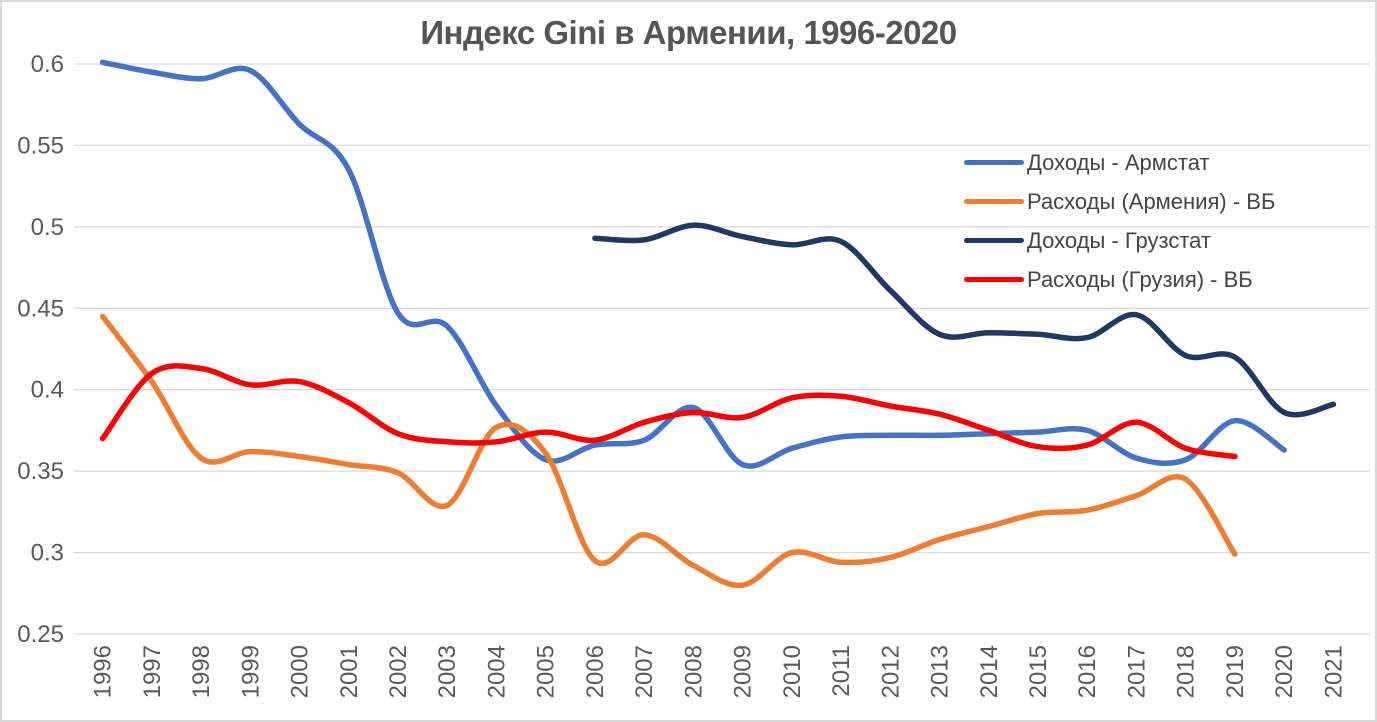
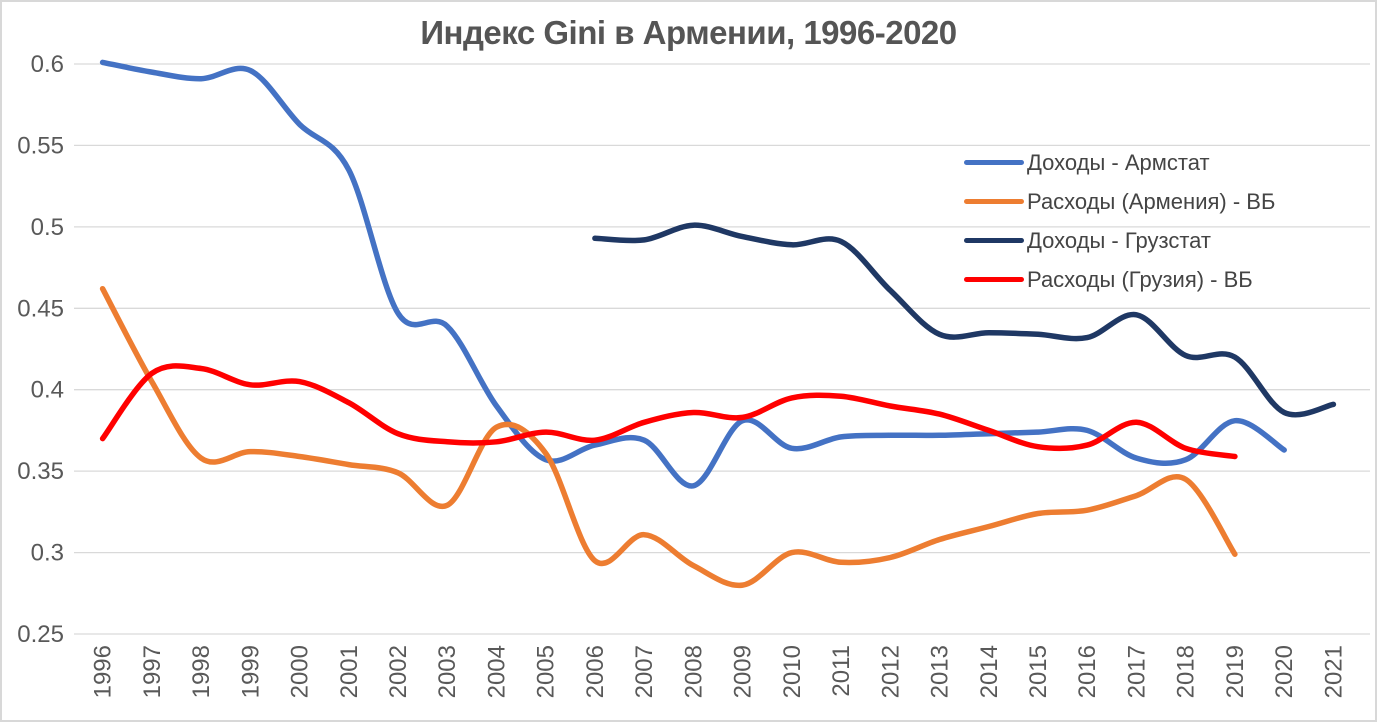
Расходы (Армения) - ВБ/1996: 0.445 -> 0.462
Доходы - Армстат/2008: 0.389 -> 0.341
Доходы - Армстат/2009: 0.354 -> 0.381
